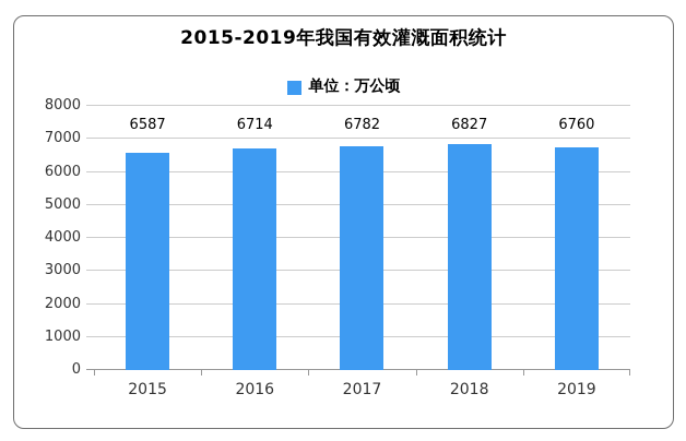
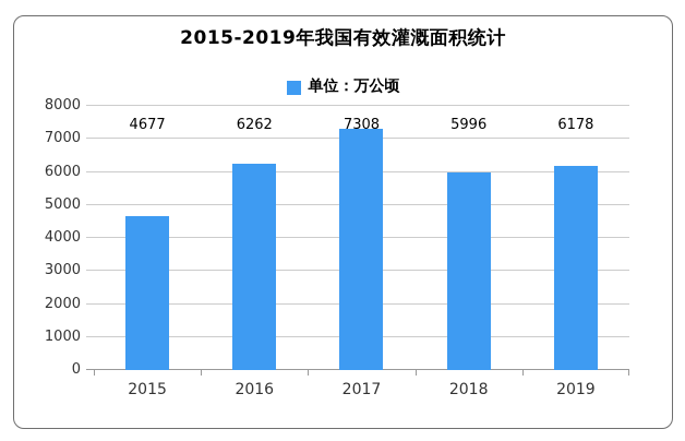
2015: 6587 -> 4677
2016: 6714 -> 6262
2017: 6782 -> 7308
2018: 6827 -> 5996
2019: 6760 -> 6178
